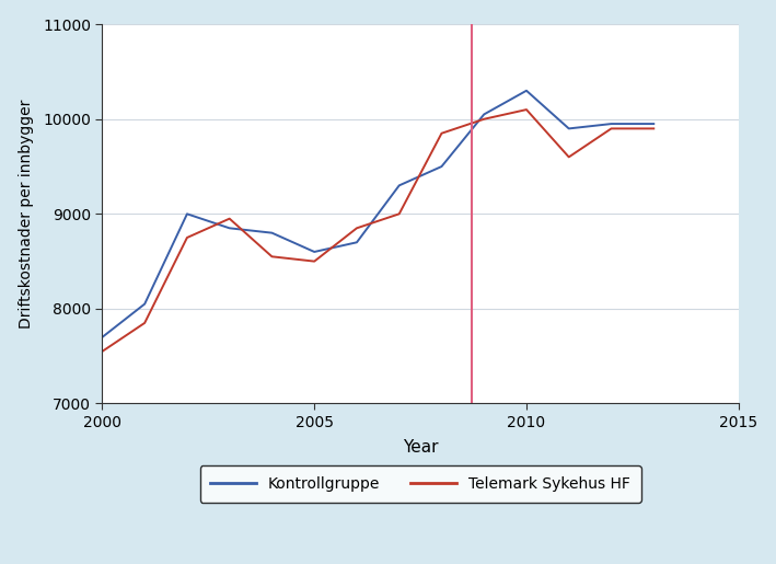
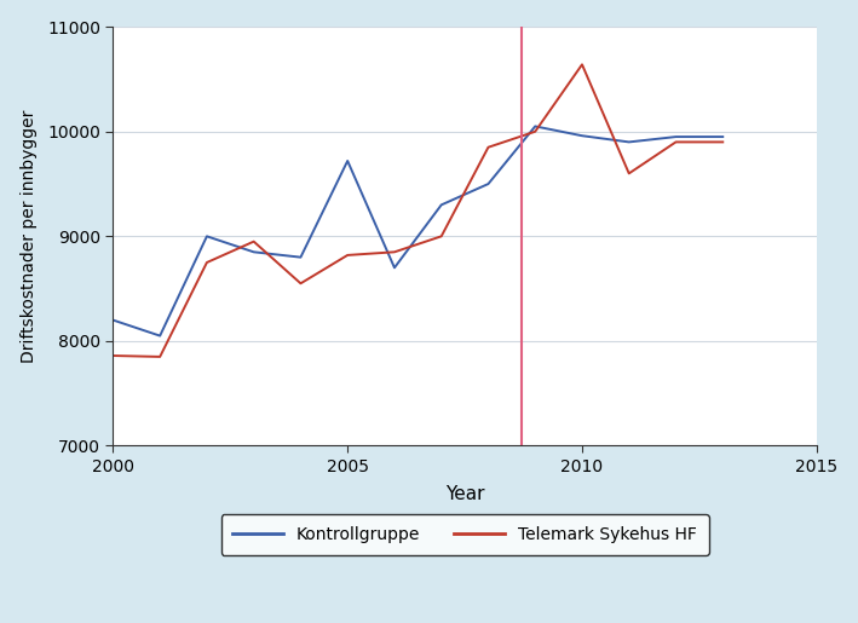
Kontrollgruppe/2000: 7700 -> 8200
Telemark Sykehus HF/2000: 7550 -> 7860
Kontrollgruppe/2005: 8600 -> 9720
Telemark Sykehus HF/2005: 8500 -> 8820
Kontrollgruppe/2010: 10300 -> 9960
Telemark Sykehus HF/2010: 10100 -> 10640
